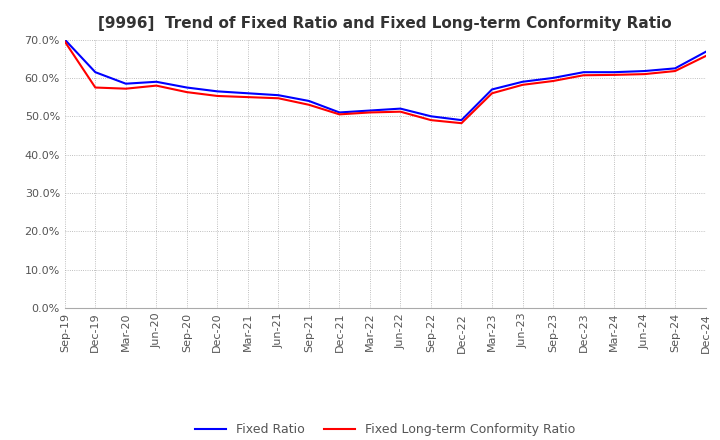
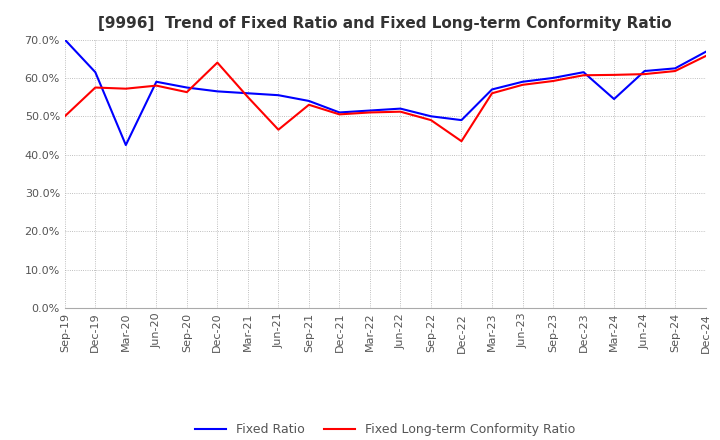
Fixed Long-term Conformity Ratio/Sep-19: 69.5% -> 50.0%
Fixed Ratio/Mar-20: 58.5% -> 42.5%
Fixed Long-term Conformity Ratio/Dec-20: 55.3% -> 64.0%
Fixed Long-term Conformity Ratio/Jun-21: 54.7% -> 46.5%
Fixed Long-term Conformity Ratio/Dec-22: 48.2% -> 43.5%
Fixed Ratio/Mar-24: 61.5% -> 54.5%
